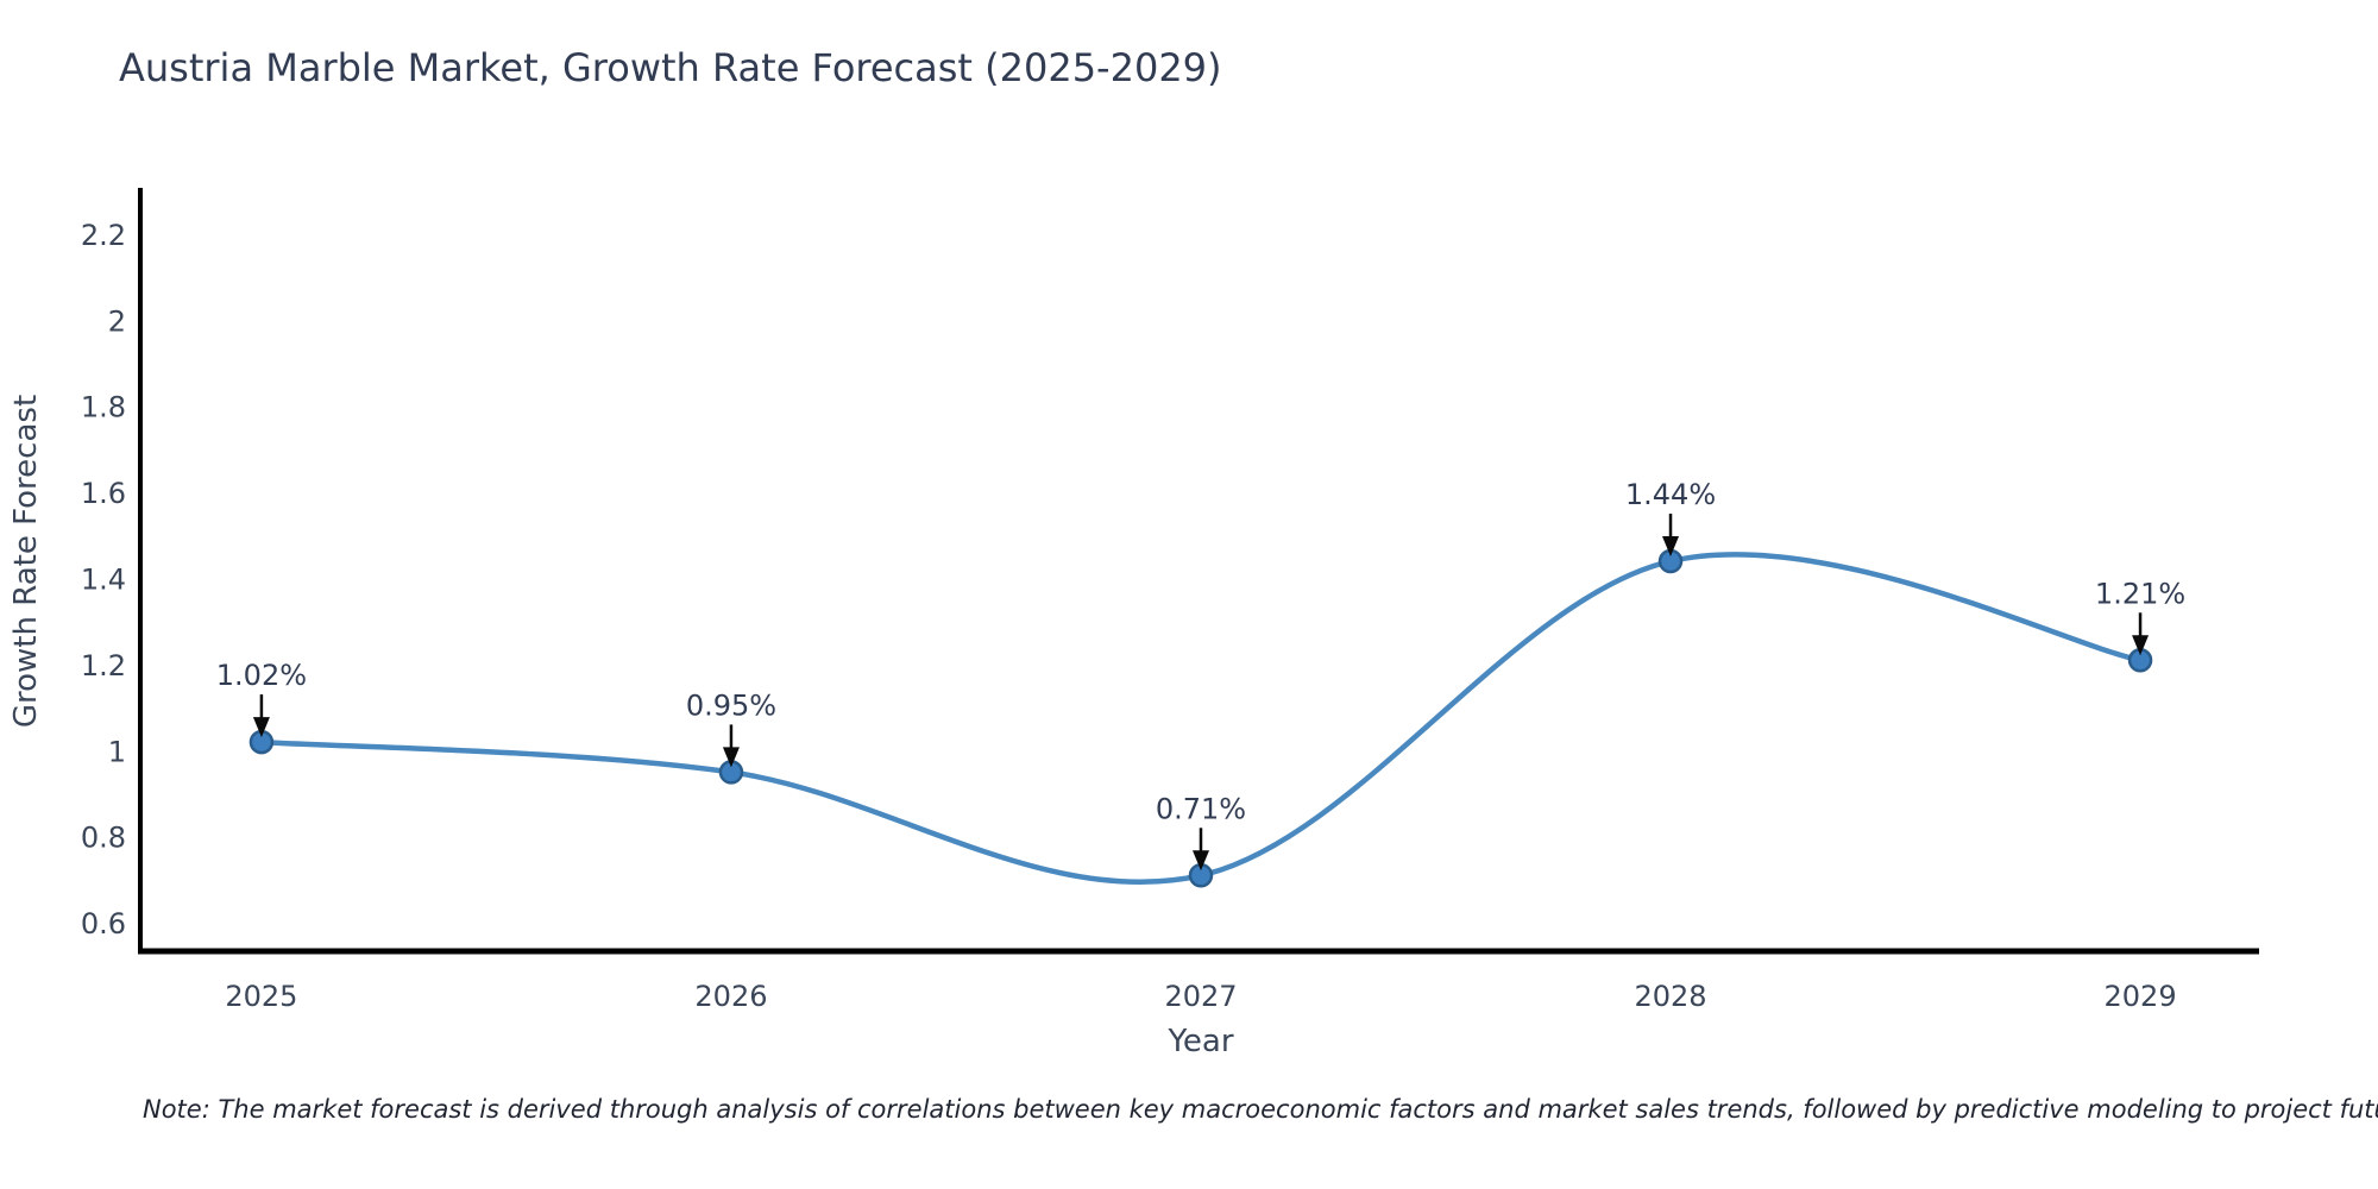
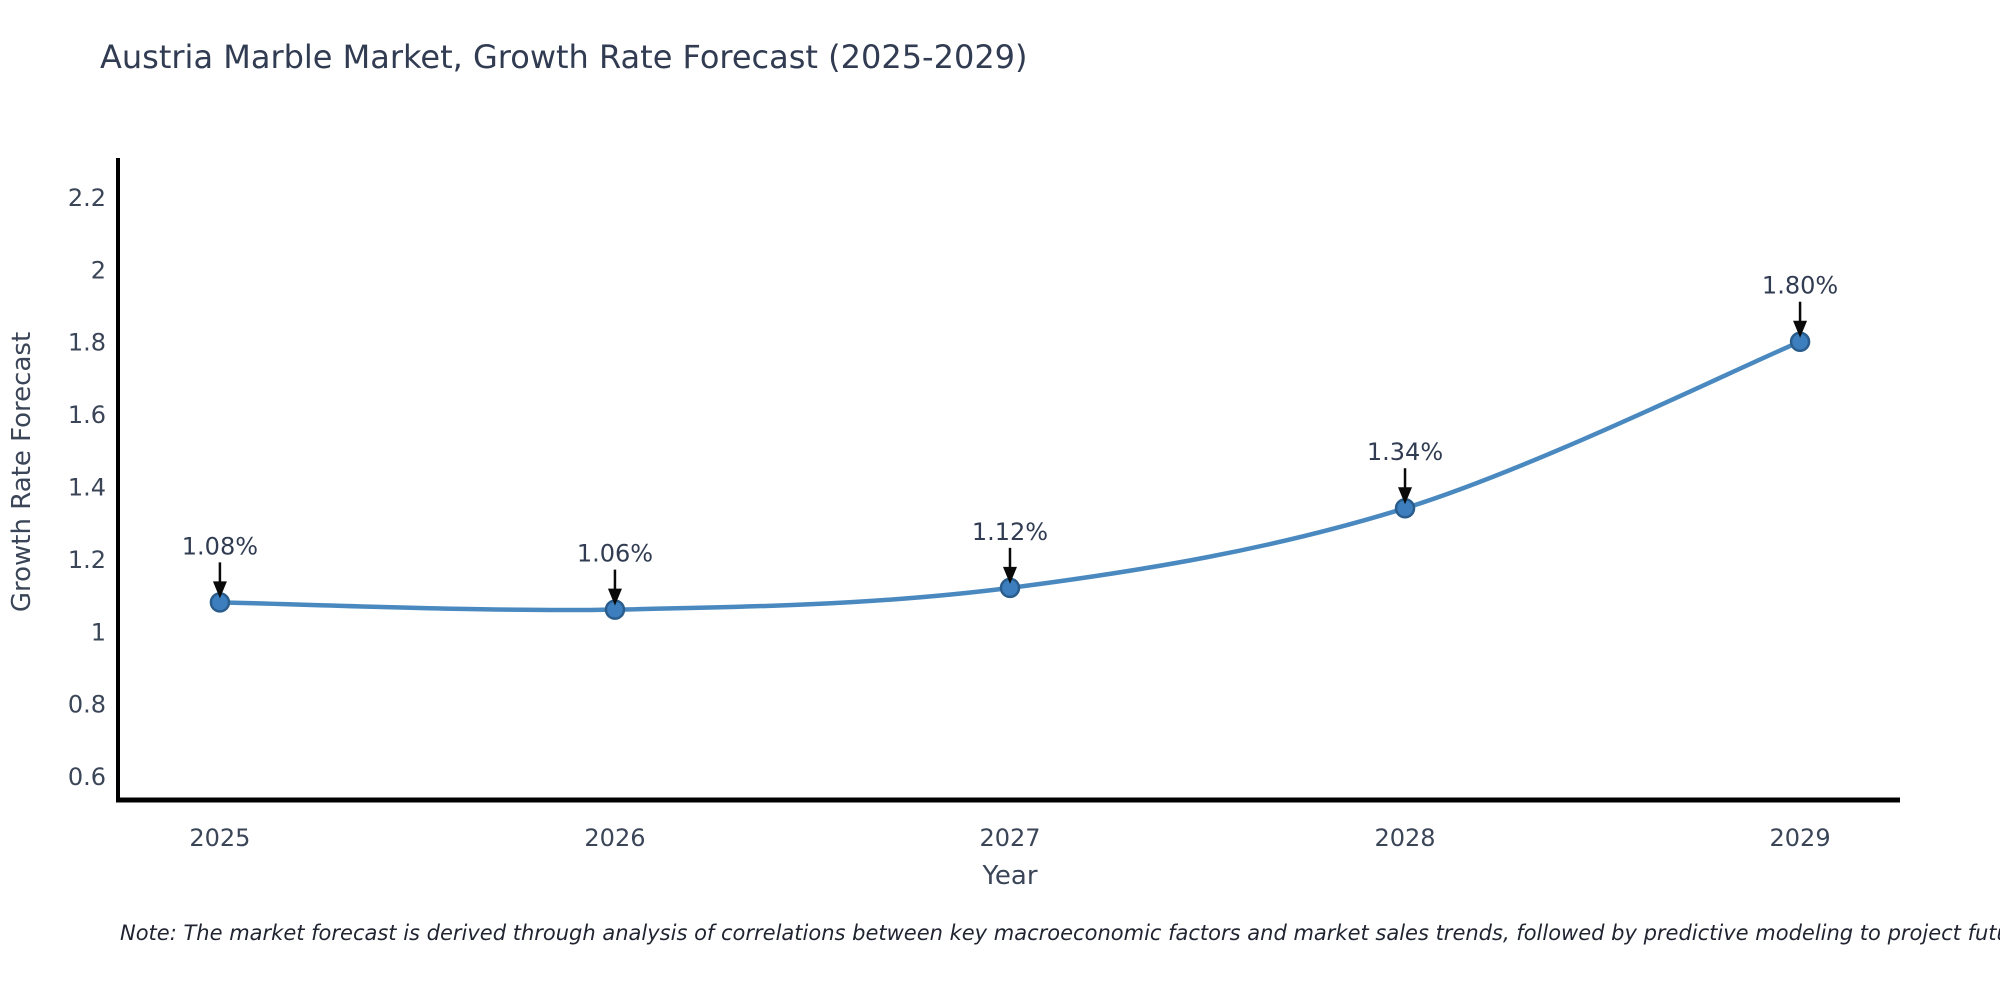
2025: 1.02% -> 1.08%
2026: 0.95% -> 1.06%
2027: 0.71% -> 1.12%
2028: 1.44% -> 1.34%
2029: 1.21% -> 1.80%
